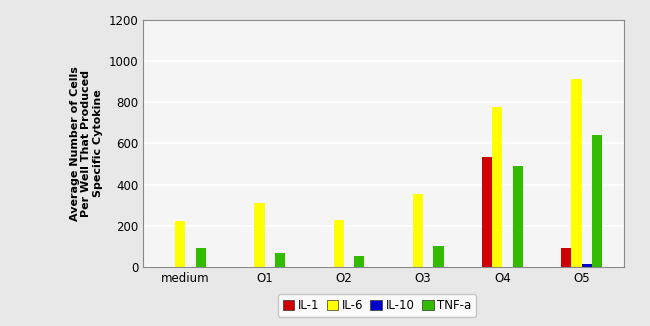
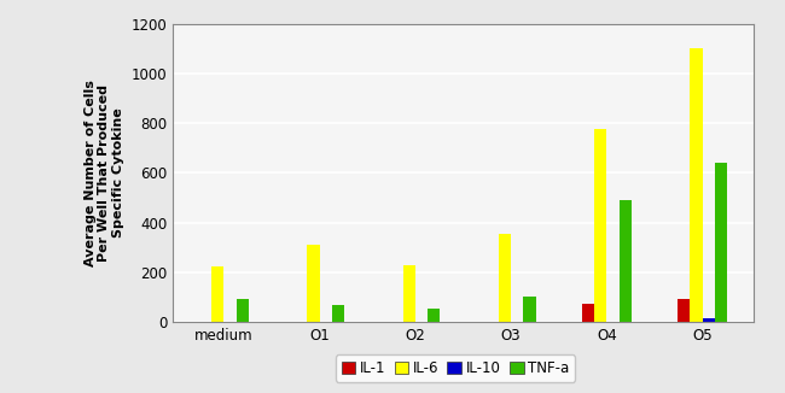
IL-1/O4: 535 -> 75
IL-6/O5: 910 -> 1100
